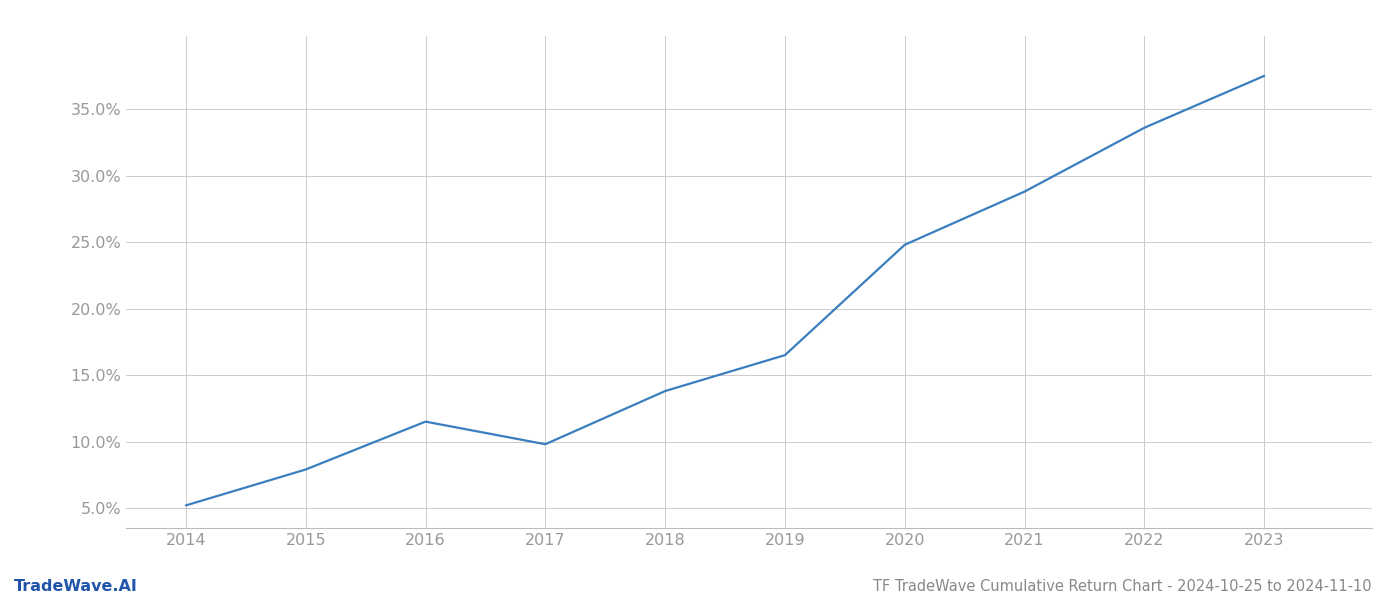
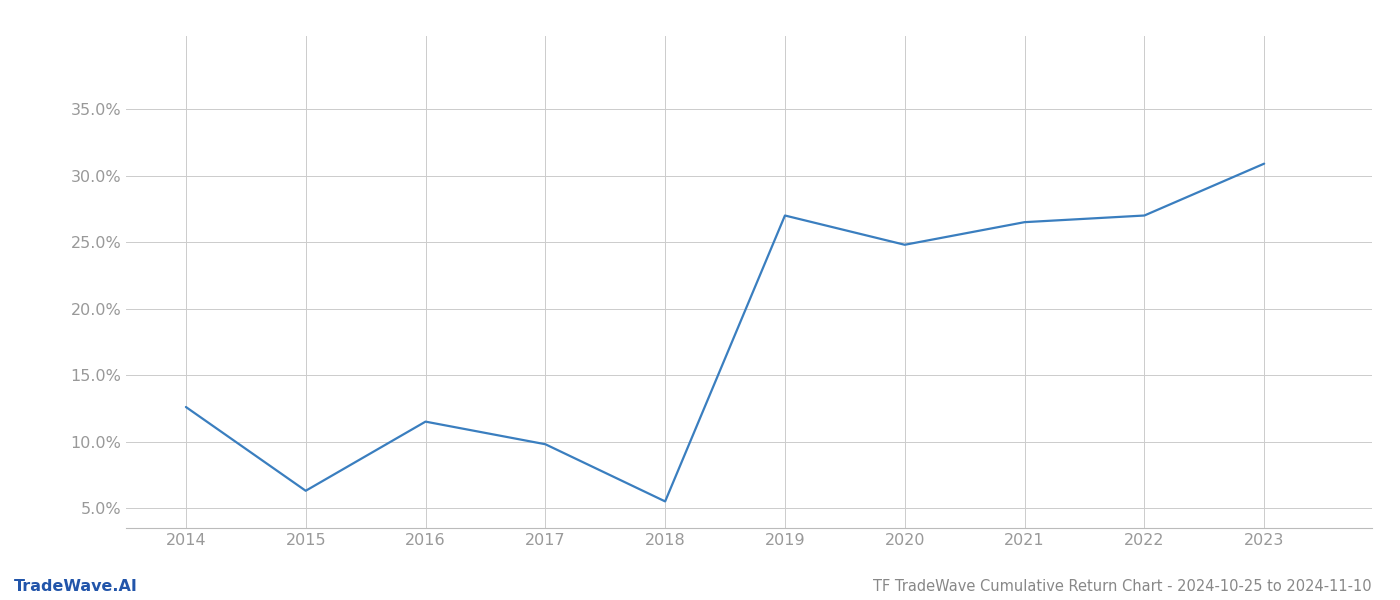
2014: 5.2% -> 12.6%
2015: 7.9% -> 6.3%
2018: 13.8% -> 5.5%
2019: 16.5% -> 27.0%
2021: 28.8% -> 26.5%
2022: 33.6% -> 27.0%
2023: 37.5% -> 30.9%
